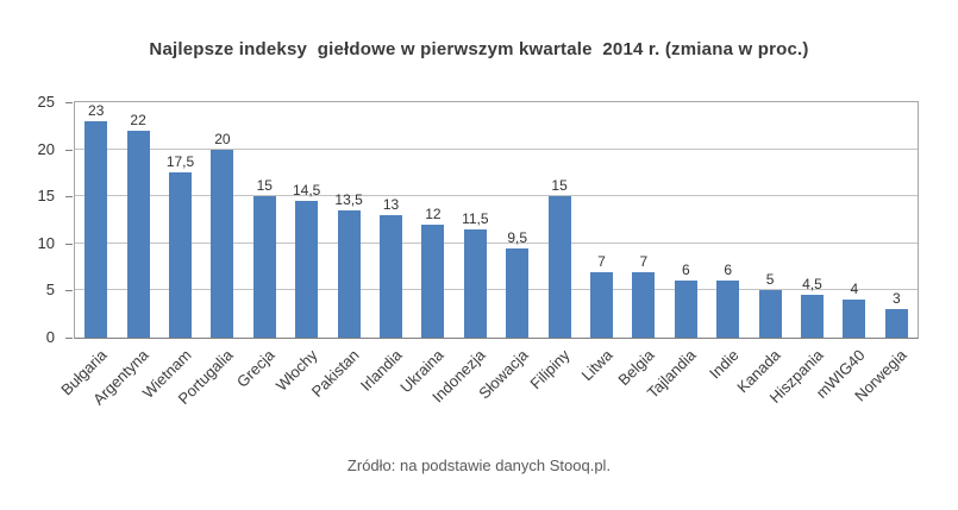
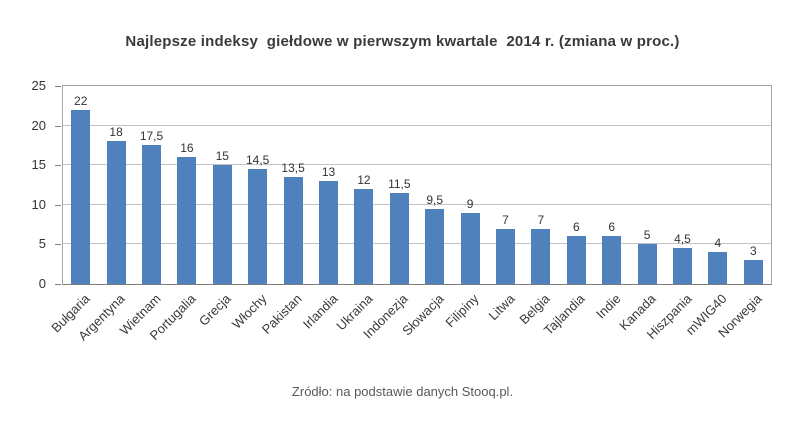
Bułgaria: 23 -> 22
Argentyna: 22 -> 18
Portugalia: 20 -> 16
Filipiny: 15 -> 9
